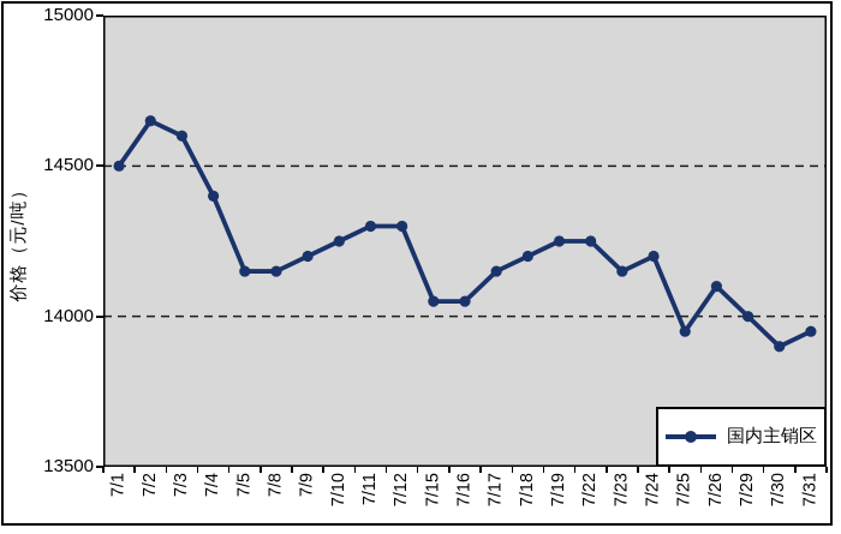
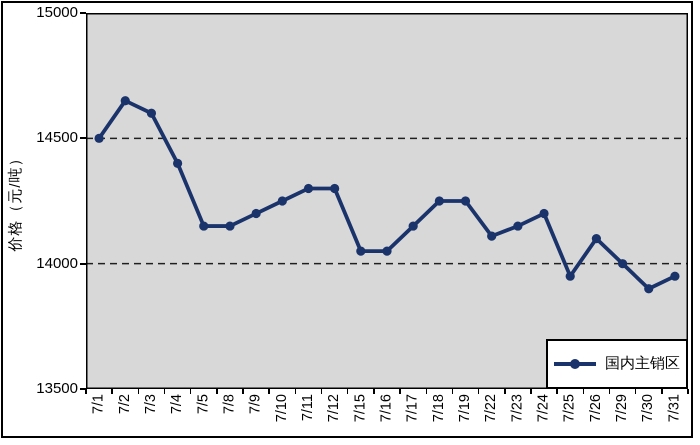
7/18: 14200 -> 14250
7/22: 14250 -> 14110
